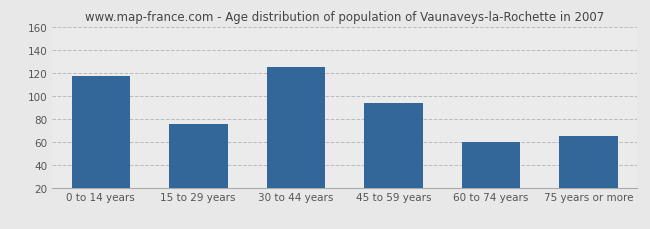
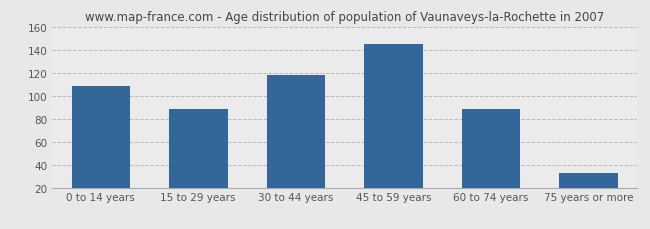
0 to 14 years: 117 -> 108
15 to 29 years: 75 -> 88
30 to 44 years: 125 -> 118
45 to 59 years: 94 -> 145
60 to 74 years: 60 -> 88
75 years or more: 65 -> 33
